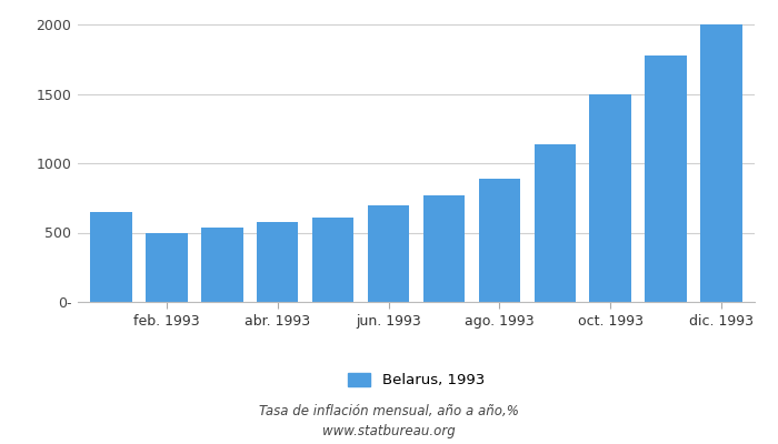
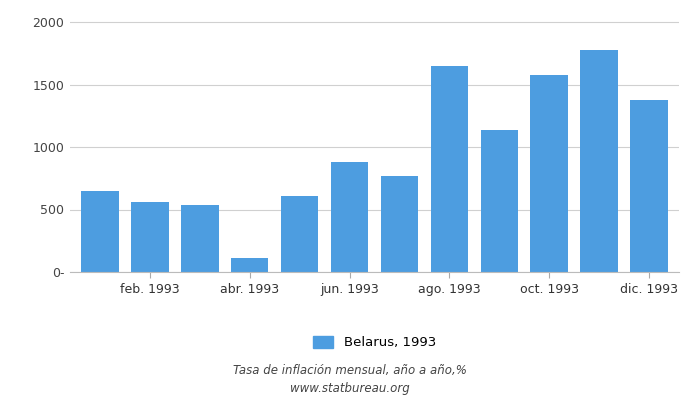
feb. 1993: 500 -> 560
abr. 1993: 580 -> 110
jun. 1993: 700 -> 880
ago. 1993: 890 -> 1650
oct. 1993: 1500 -> 1580
dic. 1993: 2000 -> 1380
